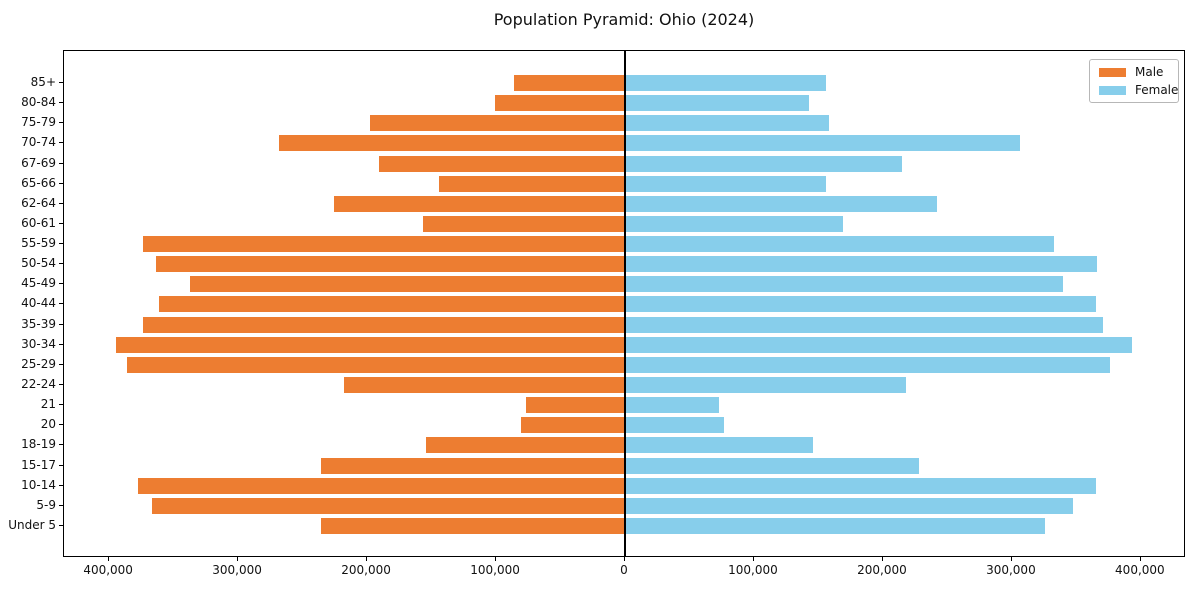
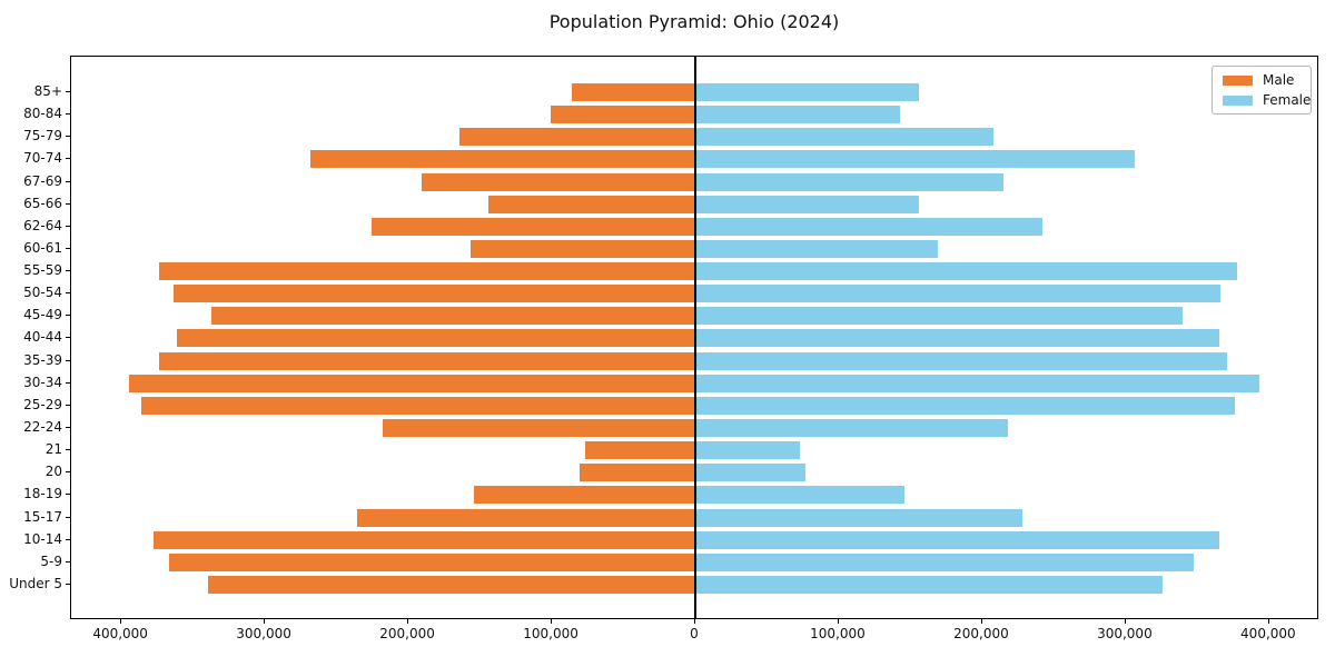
Male/75-79: 198000 -> 164000
Female/75-79: 158000 -> 208000
Female/55-59: 333000 -> 378000
Male/Under 5: 236000 -> 340000
